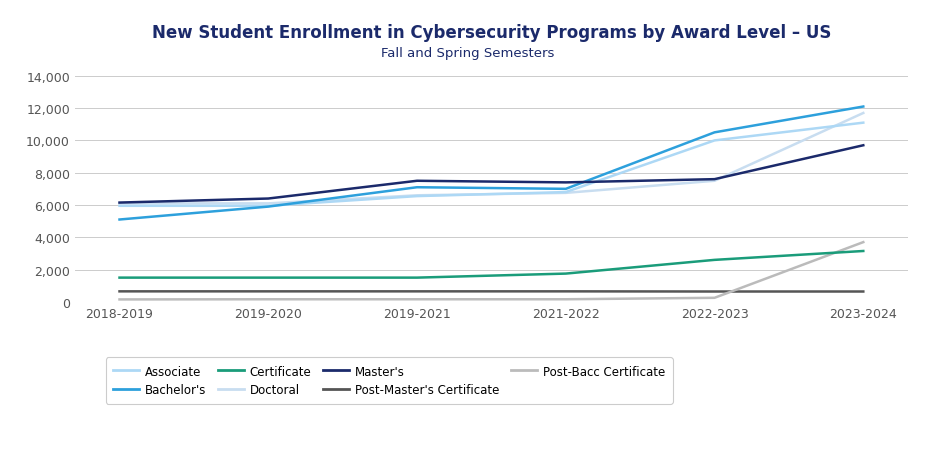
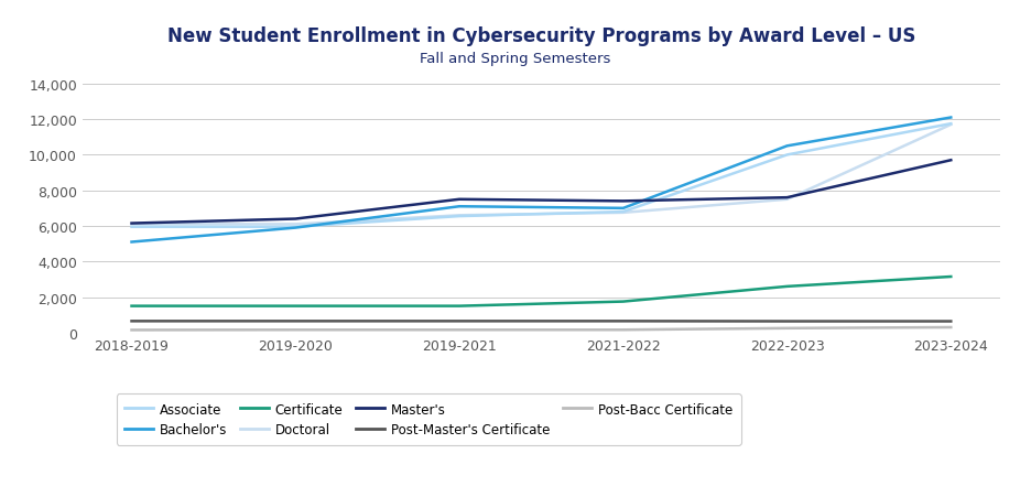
Associate/2023-2024: 11,100 -> 11,800
Post-Bacc Certificate/2023-2024: 3,700 -> 300
